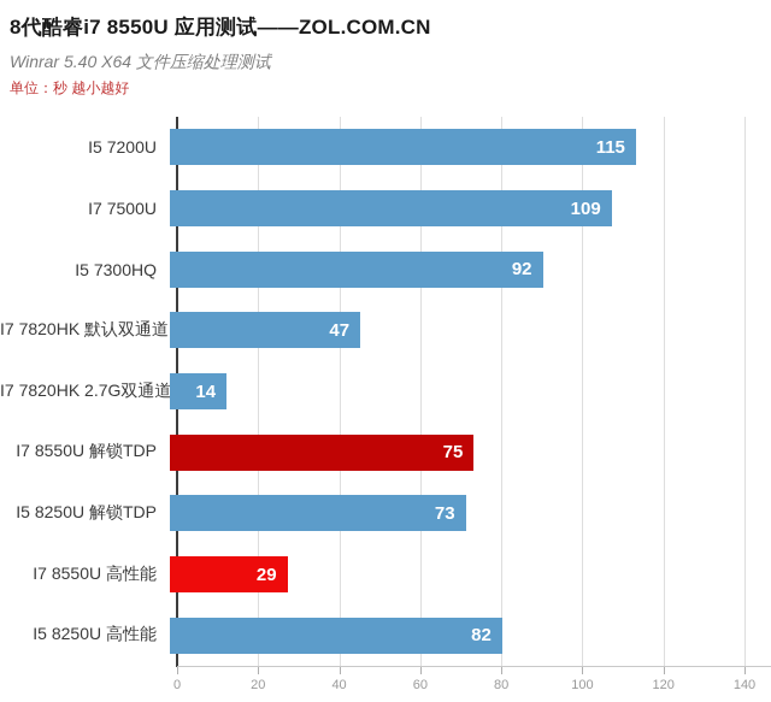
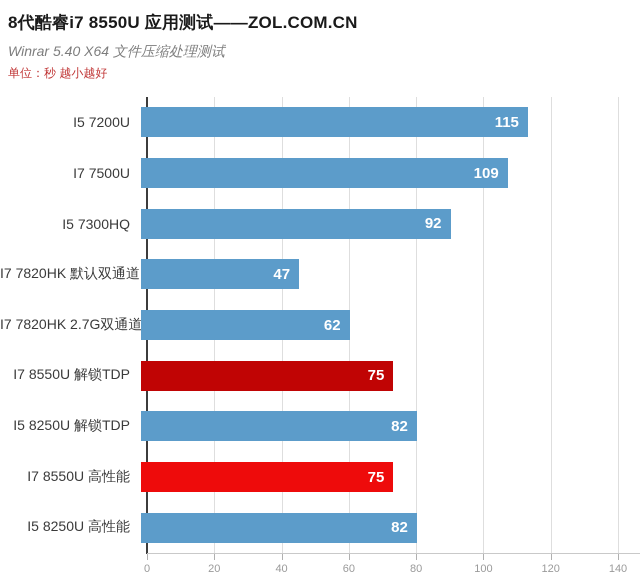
I7 7820HK 2.7G双通道: 14 -> 62
I5 8250U 解锁TDP: 73 -> 82
I7 8550U 高性能: 29 -> 75
